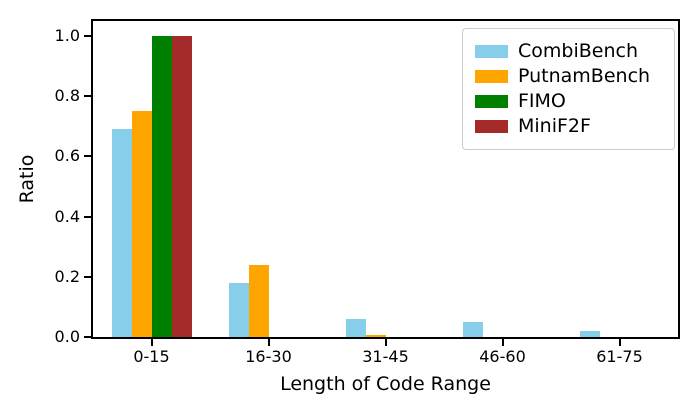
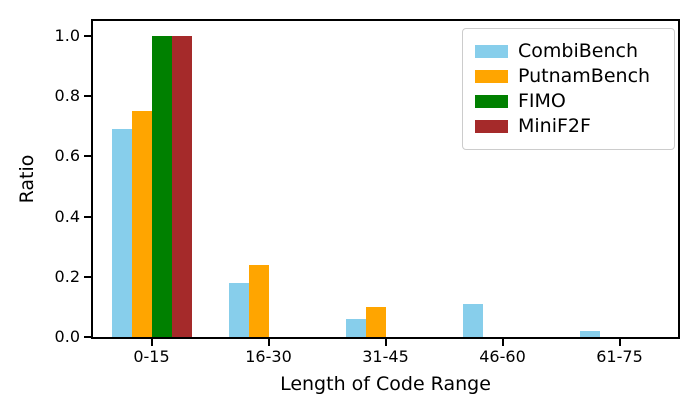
PutnamBench/31-45: 0.01 -> 0.10
CombiBench/46-60: 0.05 -> 0.11
